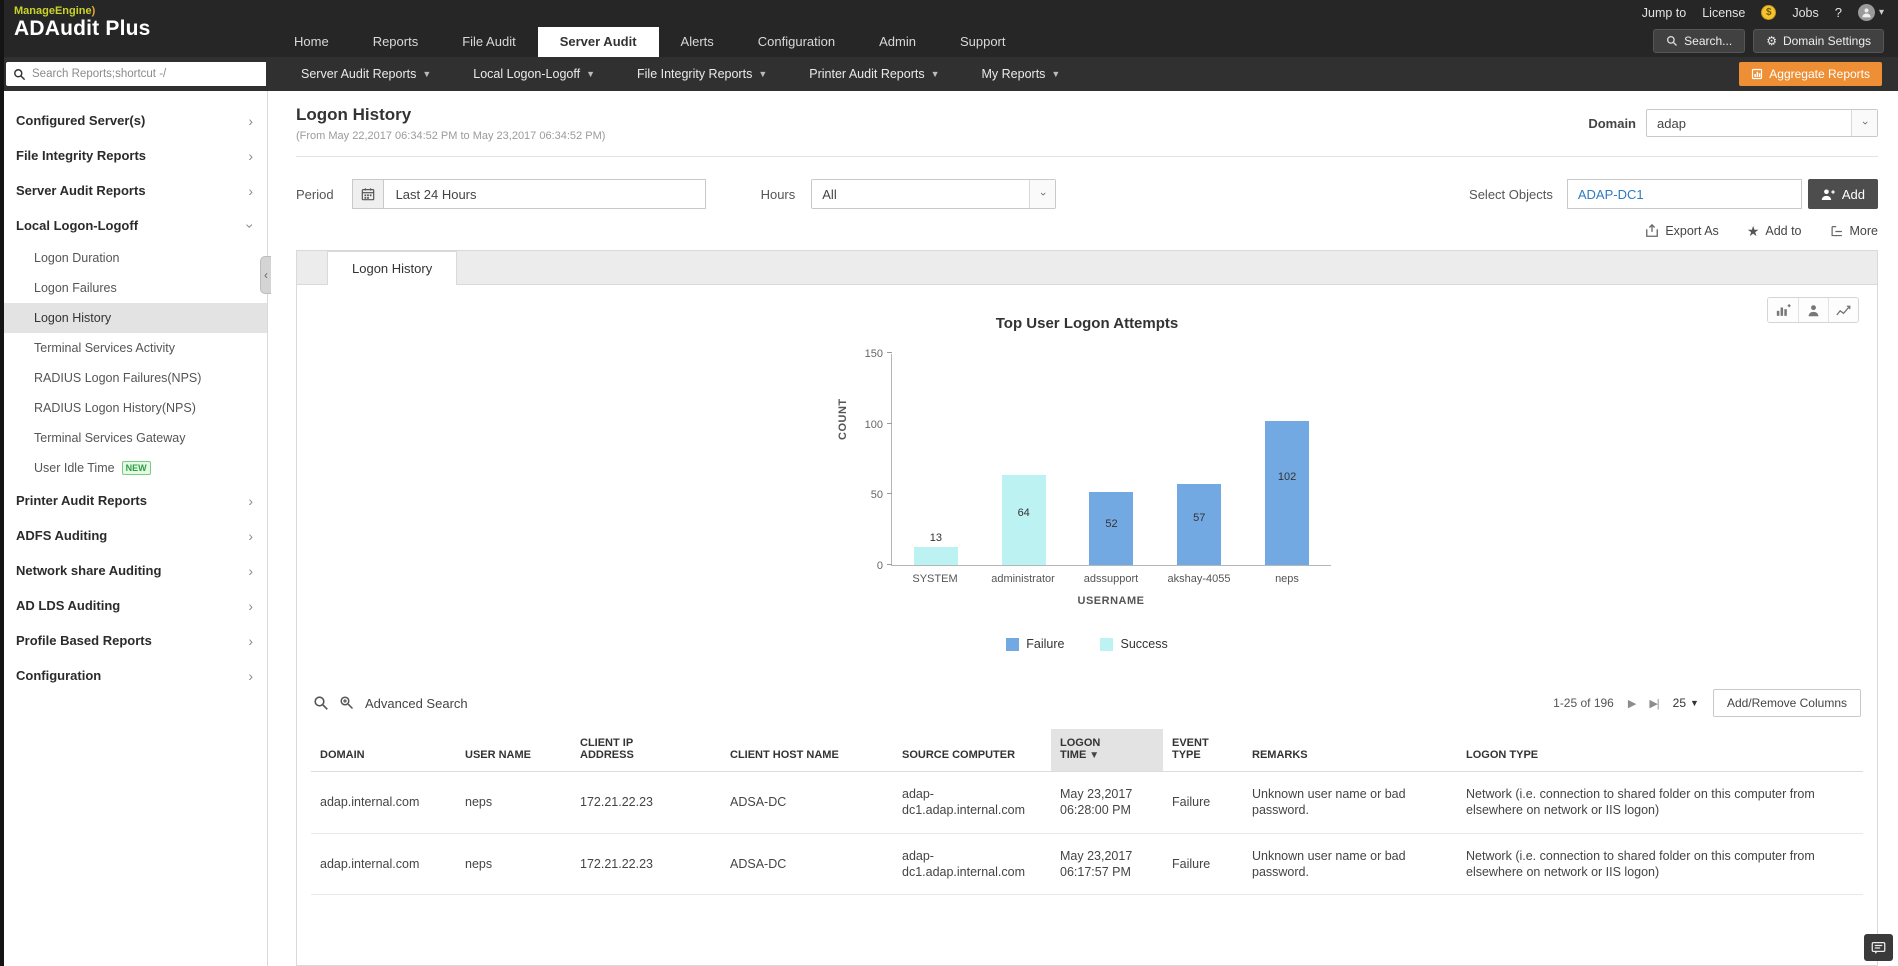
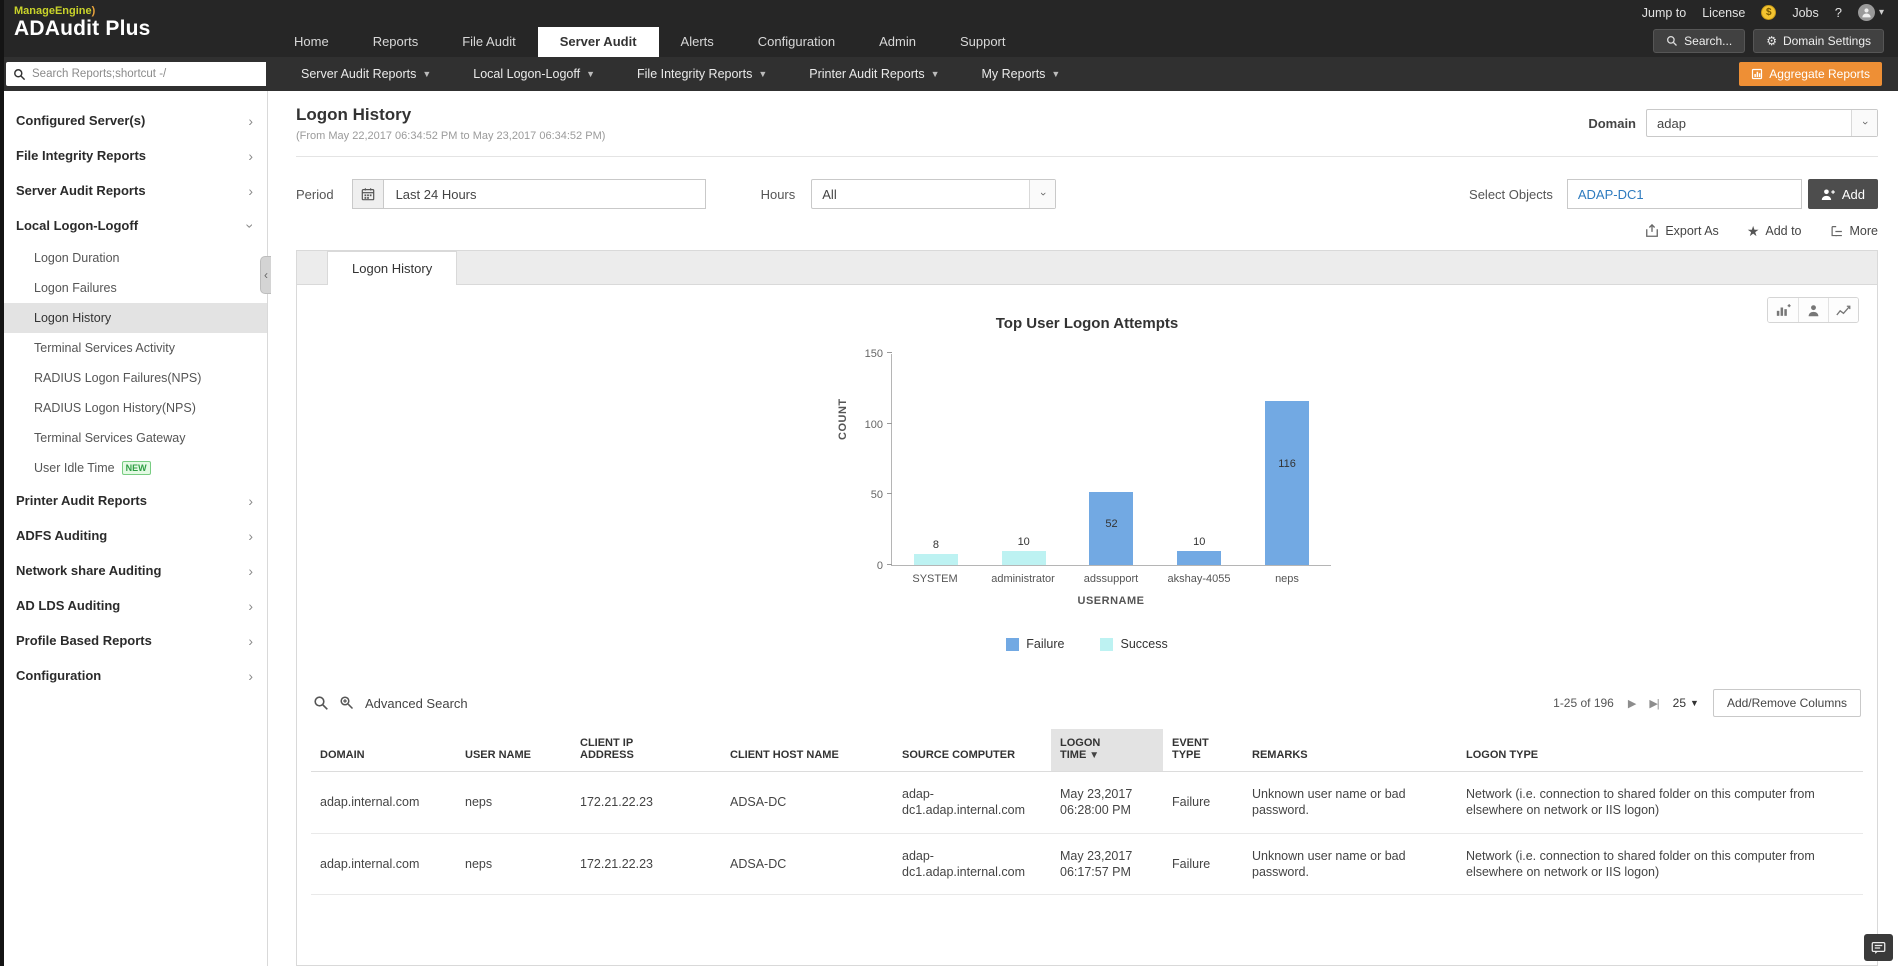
SYSTEM: 13 -> 8
administrator: 64 -> 10
akshay-4055: 57 -> 10
neps: 102 -> 116
